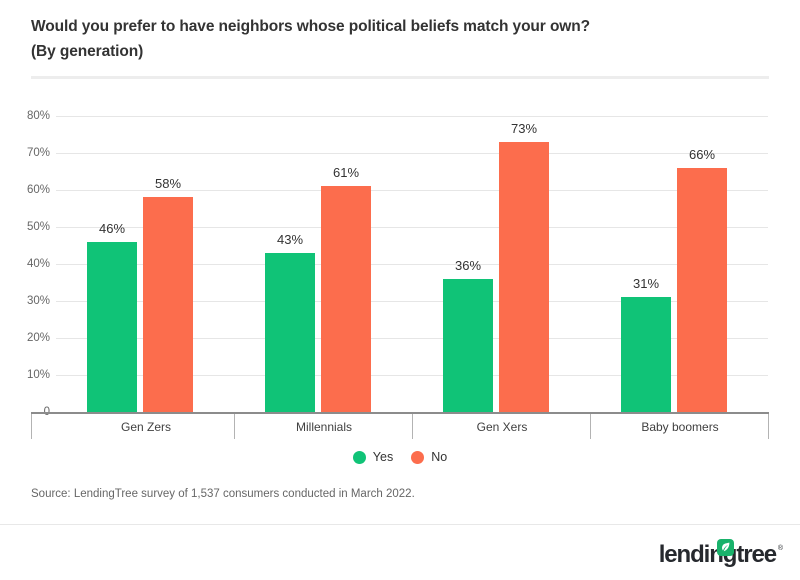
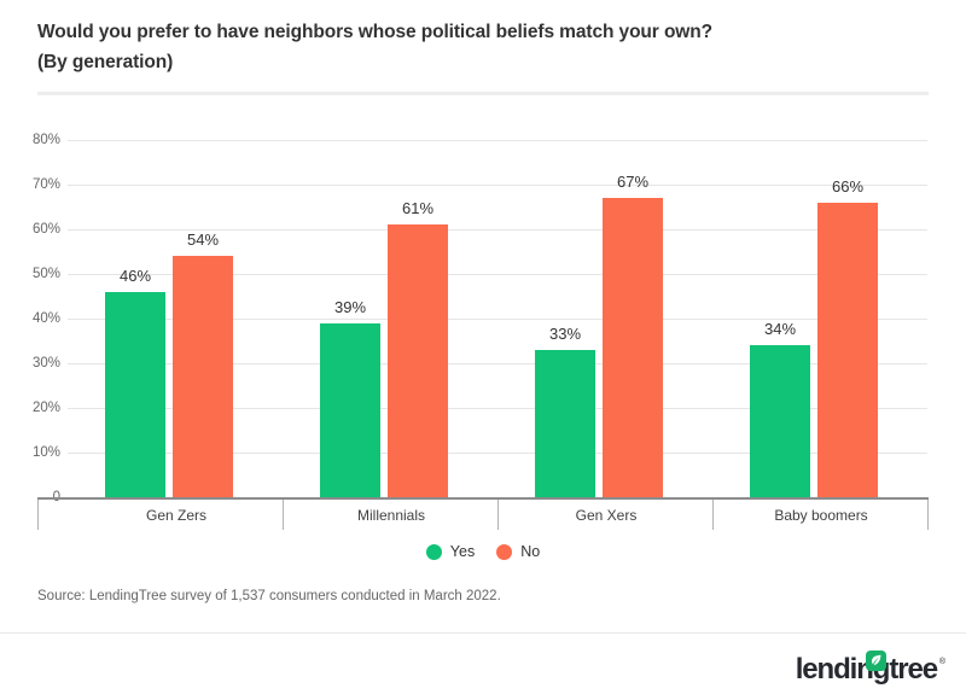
No/Gen Zers: 58% -> 54%
Yes/Millennials: 43% -> 39%
Yes/Gen Xers: 36% -> 33%
No/Gen Xers: 73% -> 67%
Yes/Baby boomers: 31% -> 34%
